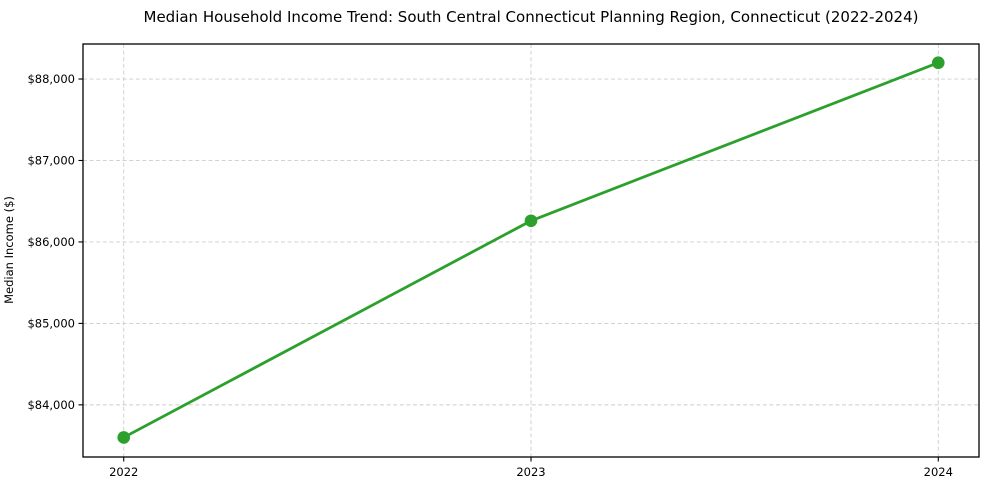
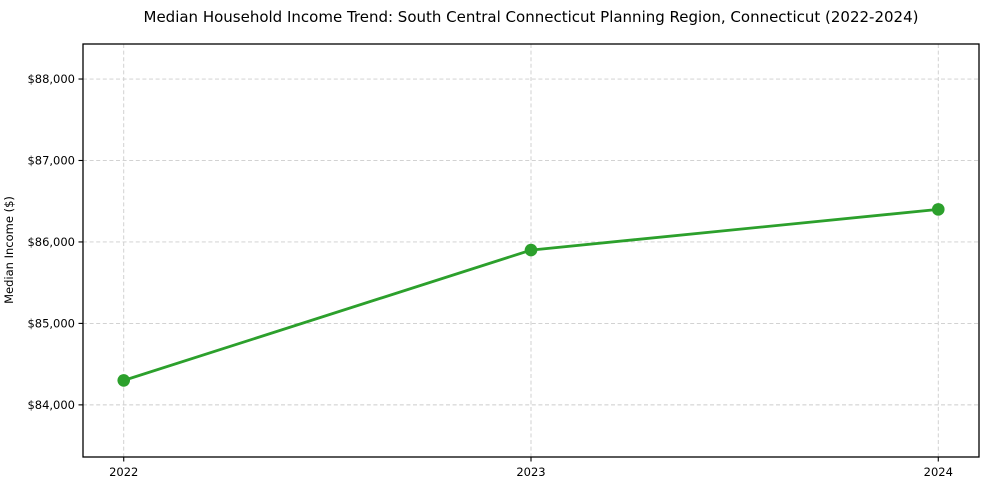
2022: $83600 -> $84300
2023: $86300 -> $85900
2024: $88200 -> $86400
